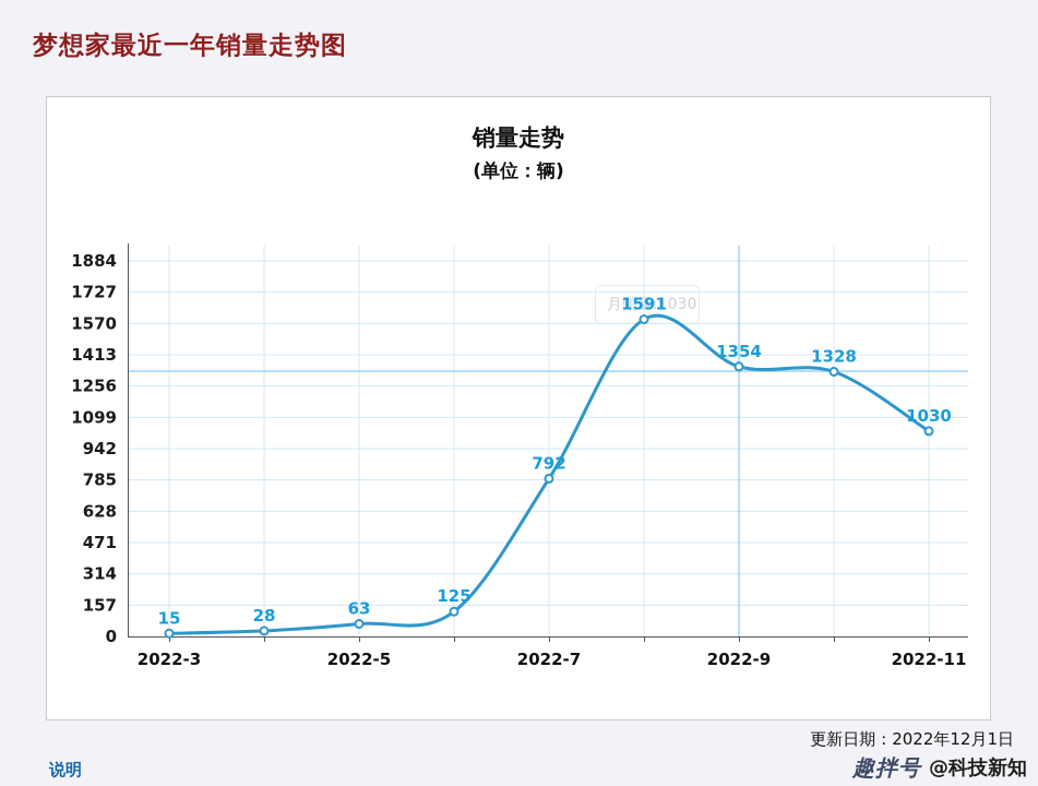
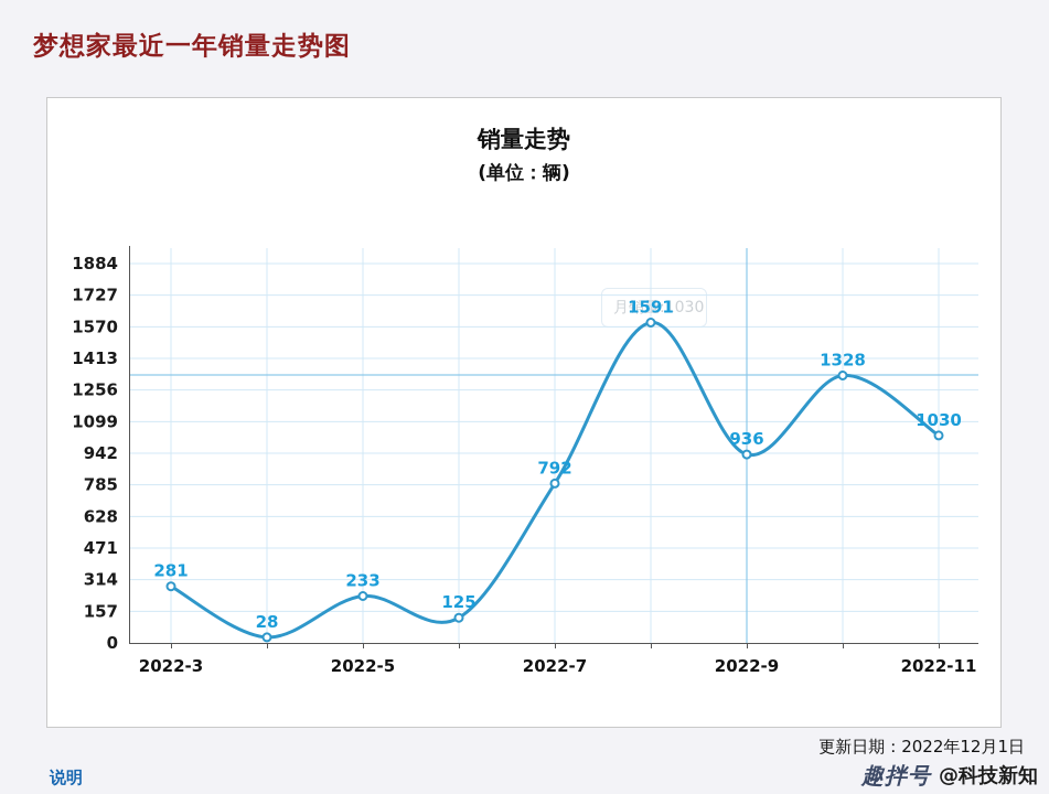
2022-3: 15 -> 281
2022-5: 63 -> 233
2022-9: 1354 -> 936
